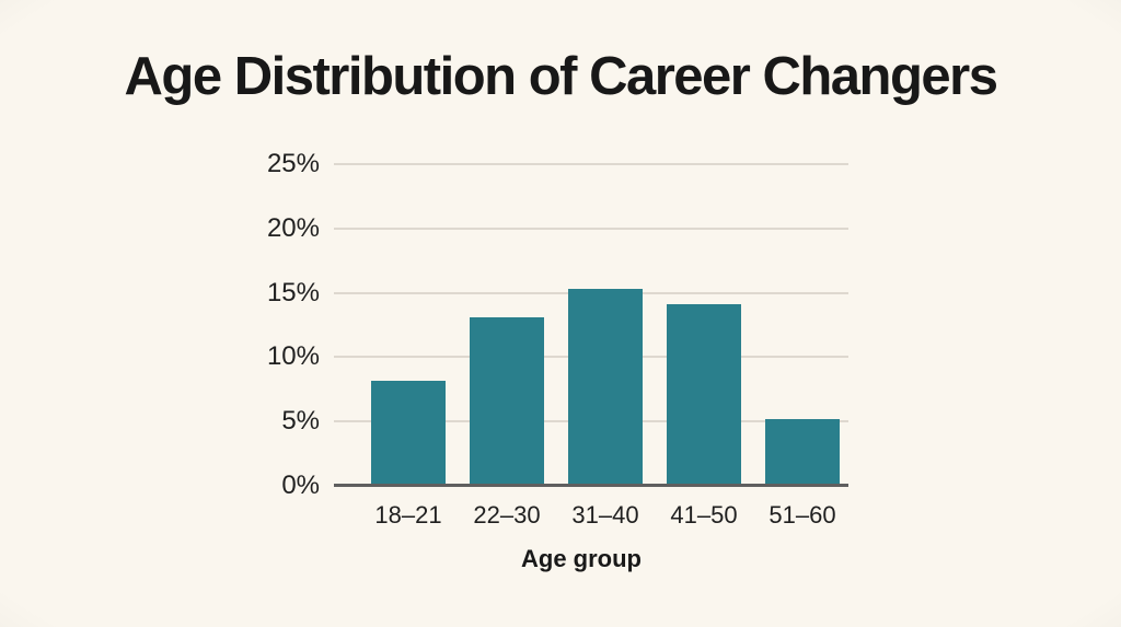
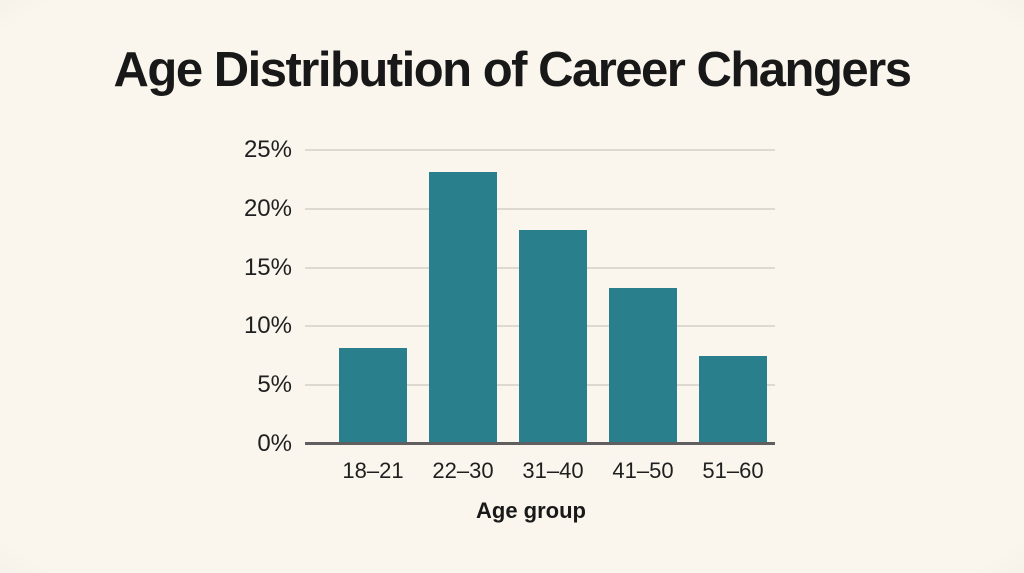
22–30: 13.1% -> 23.1%
31–40: 15.3% -> 18.2%
41–50: 14.1% -> 13.3%
51–60: 5.2% -> 7.5%
